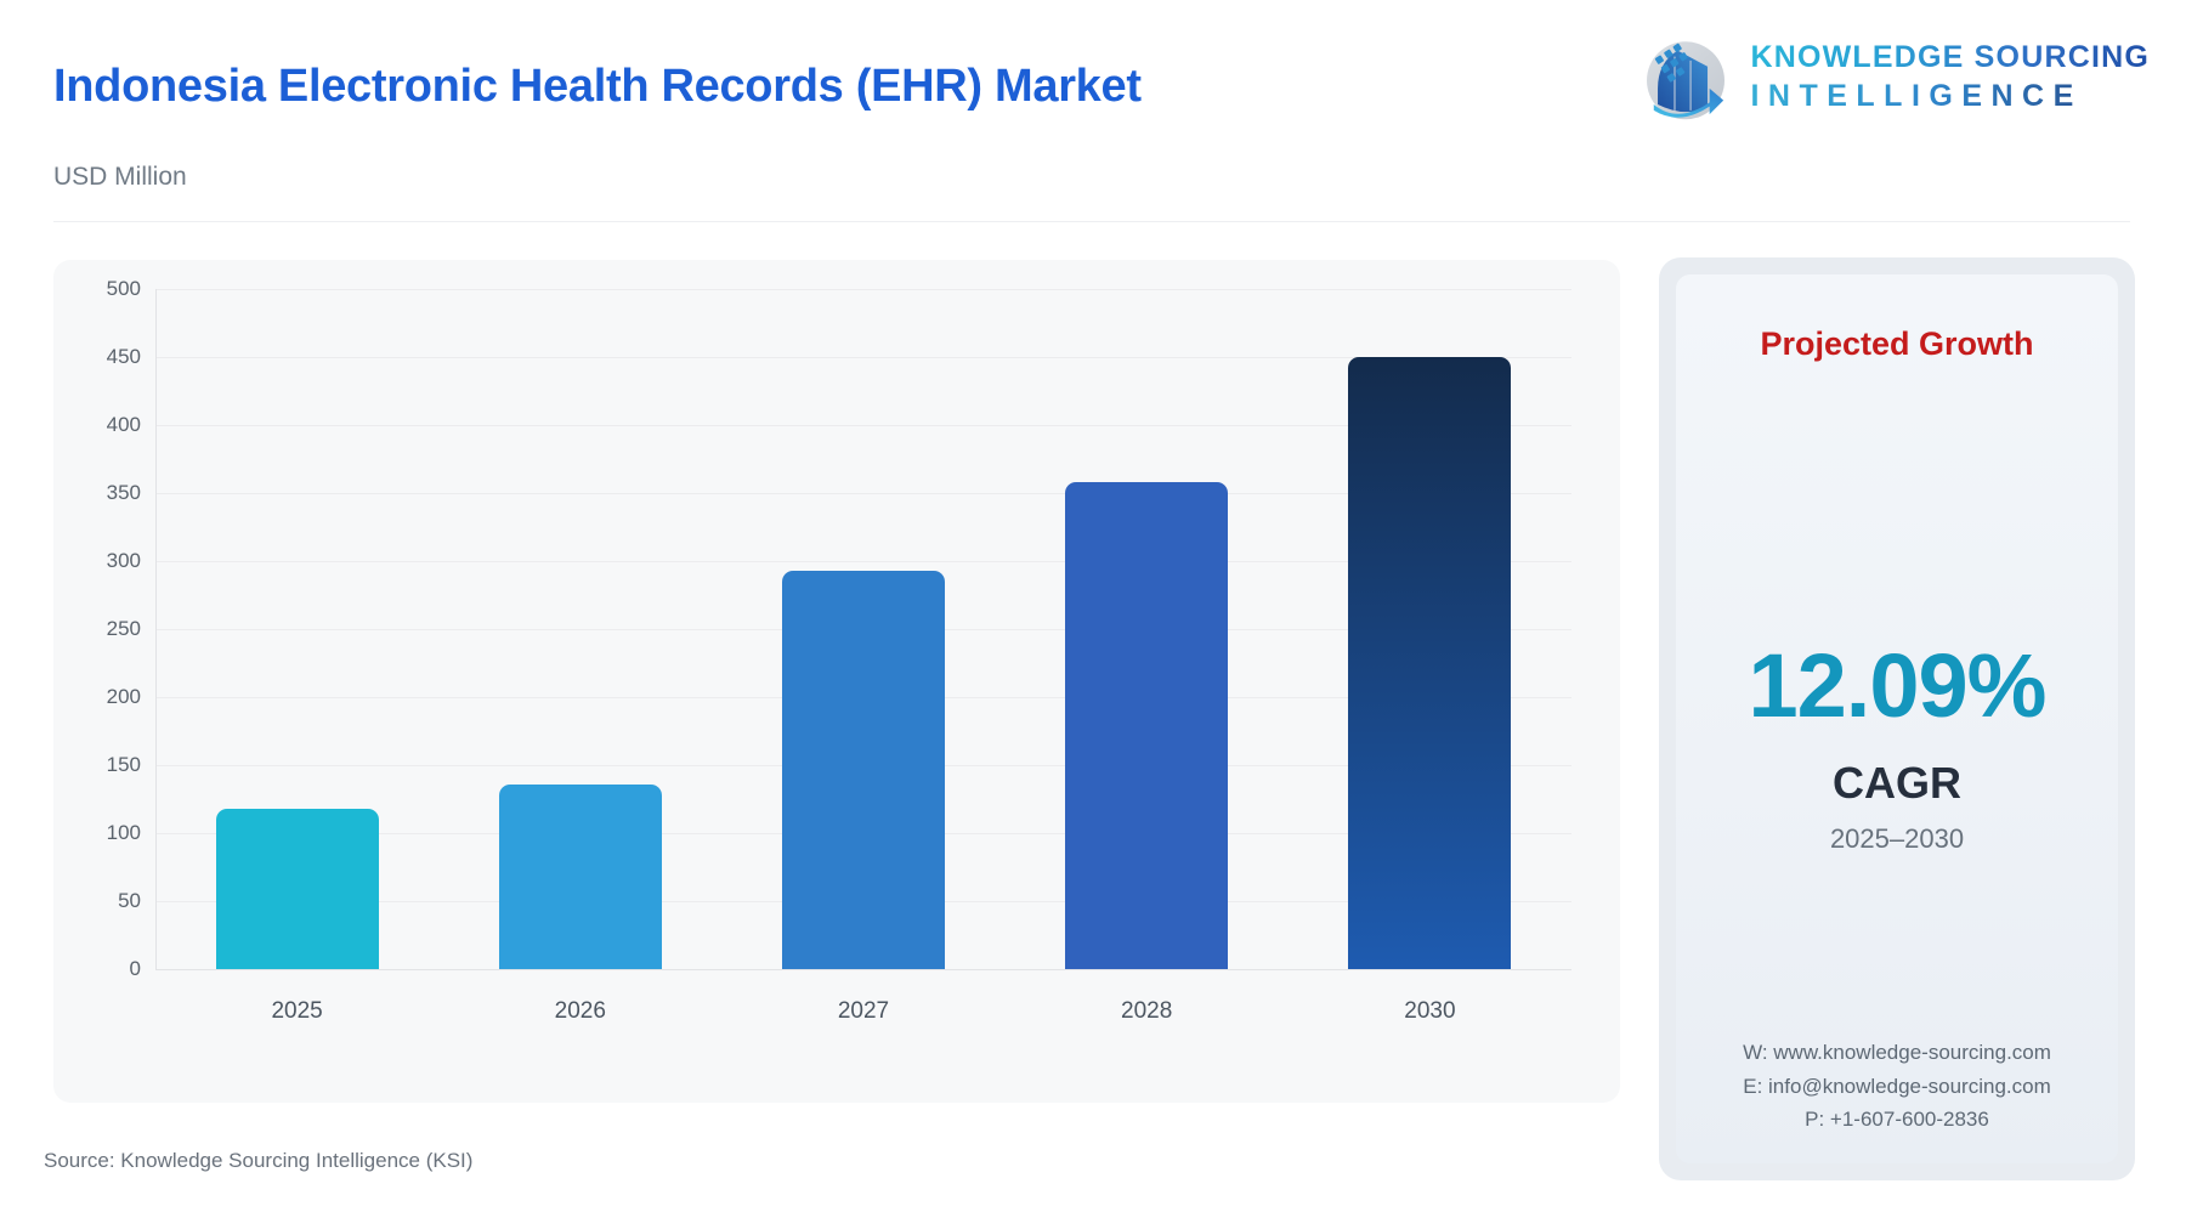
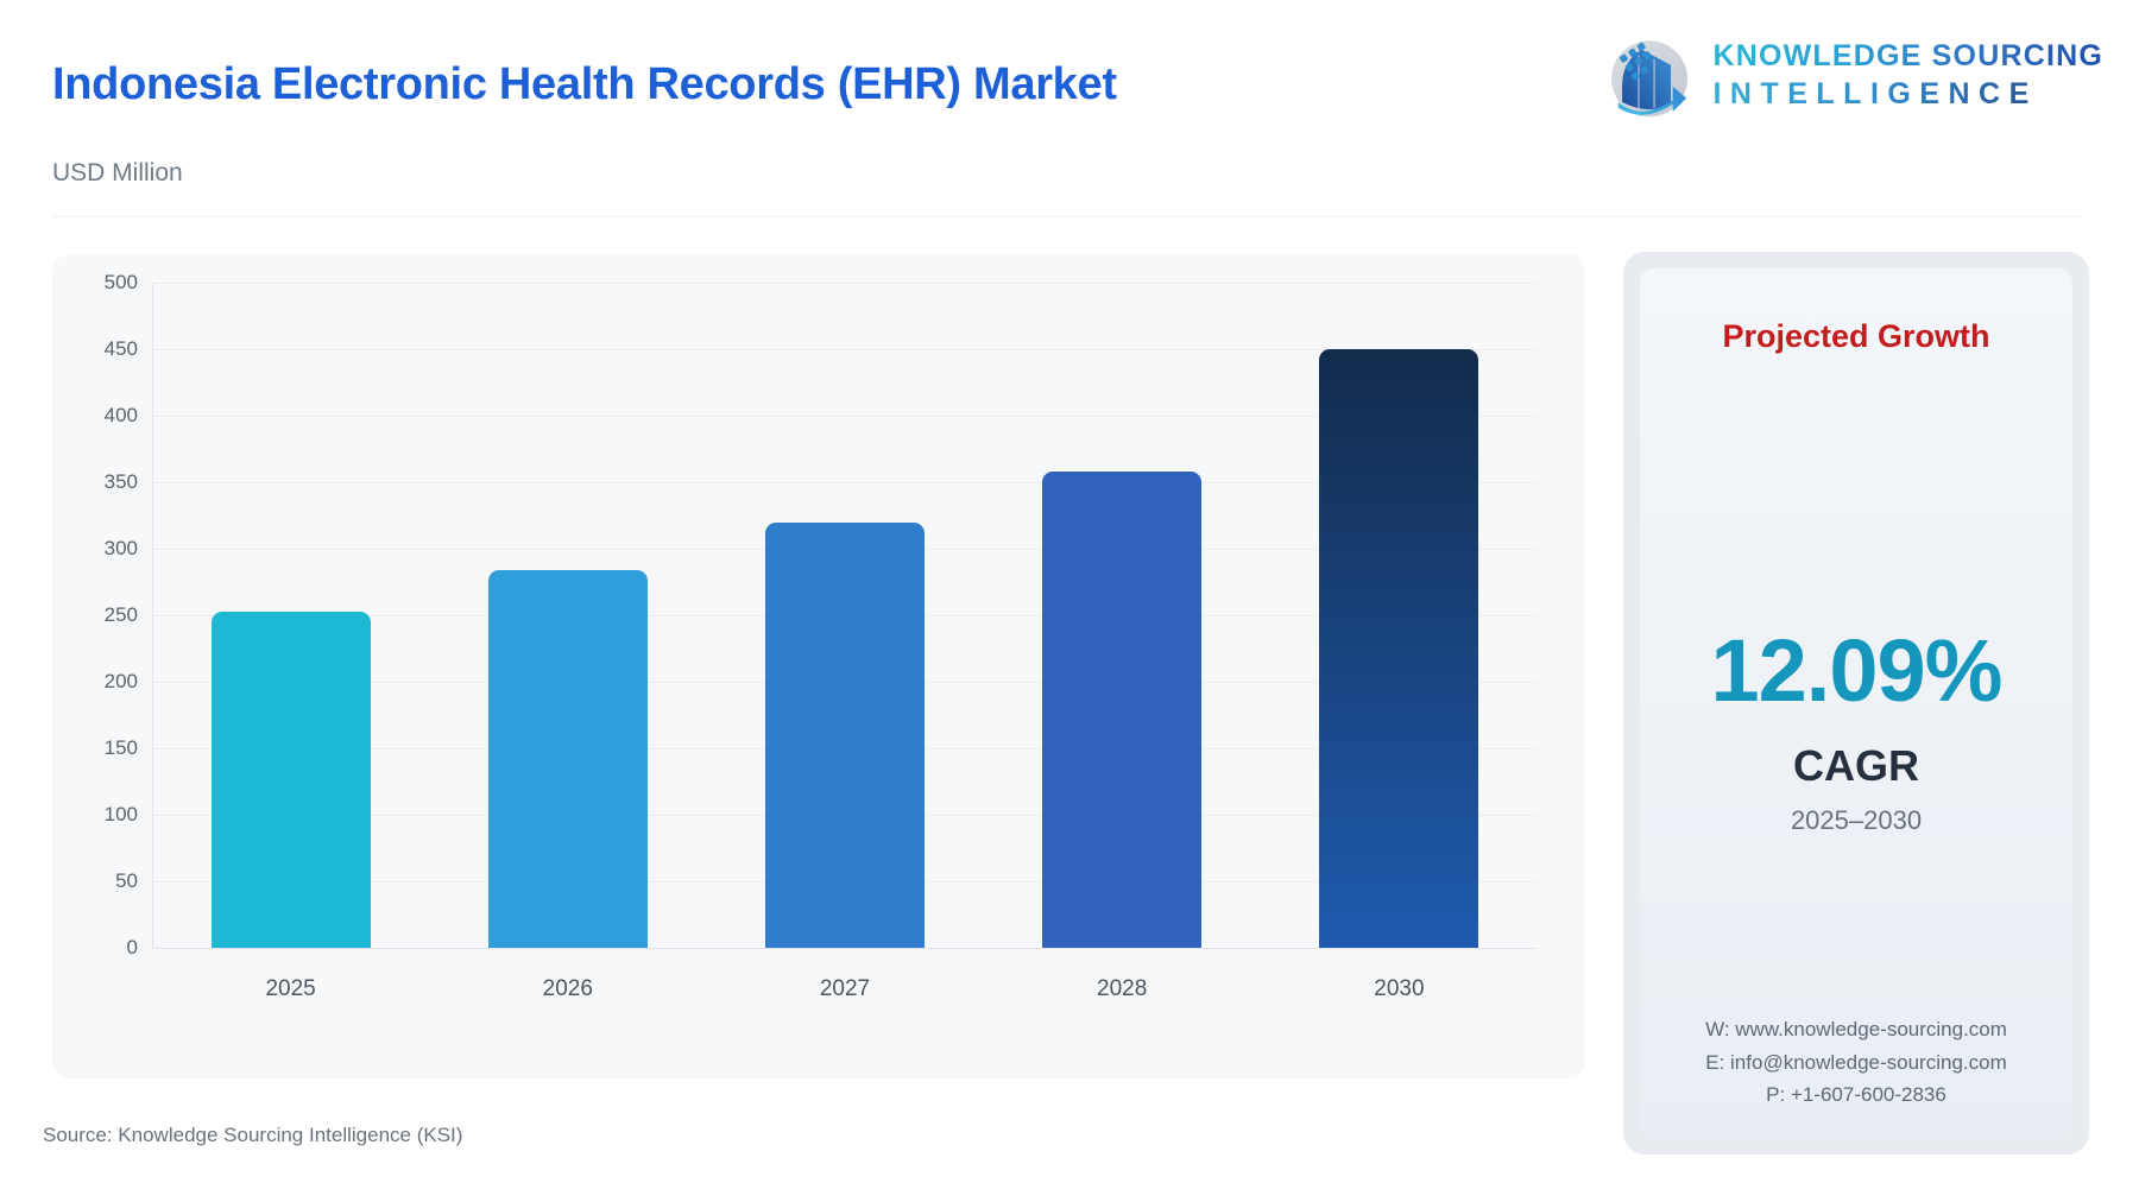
2025: 118 -> 253
2026: 136 -> 284
2027: 293 -> 320
